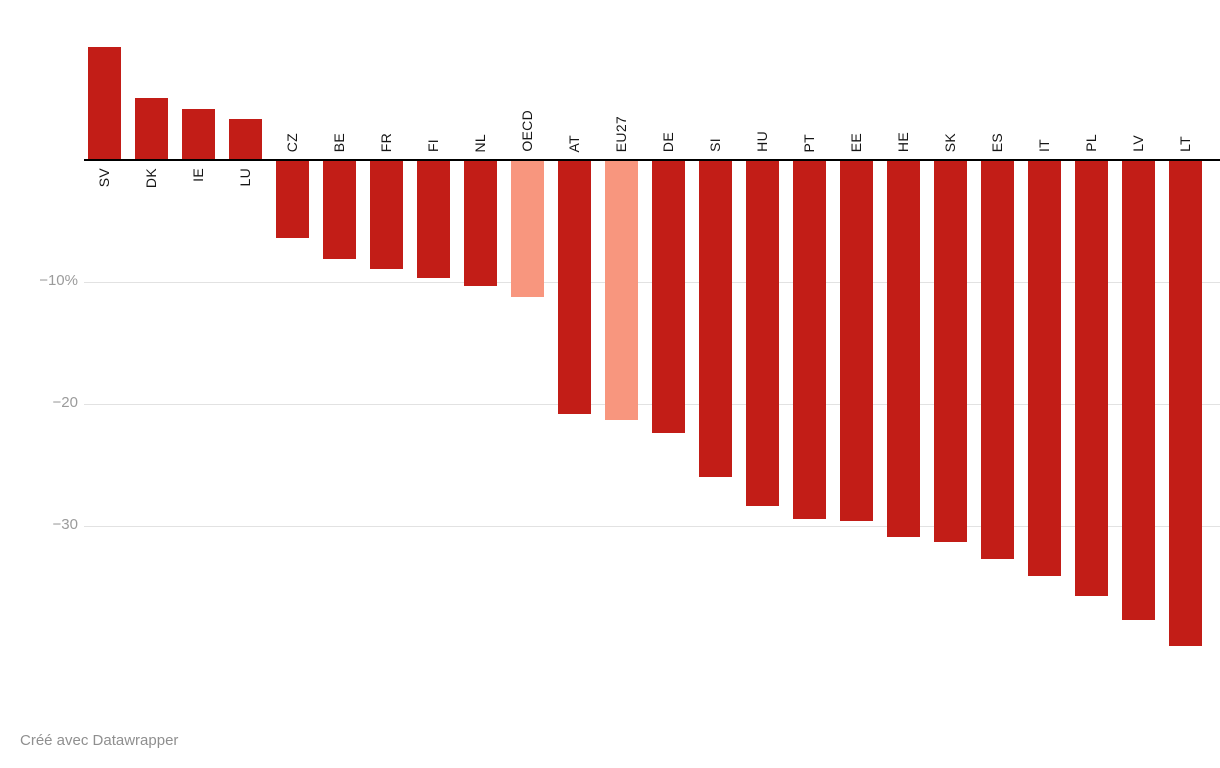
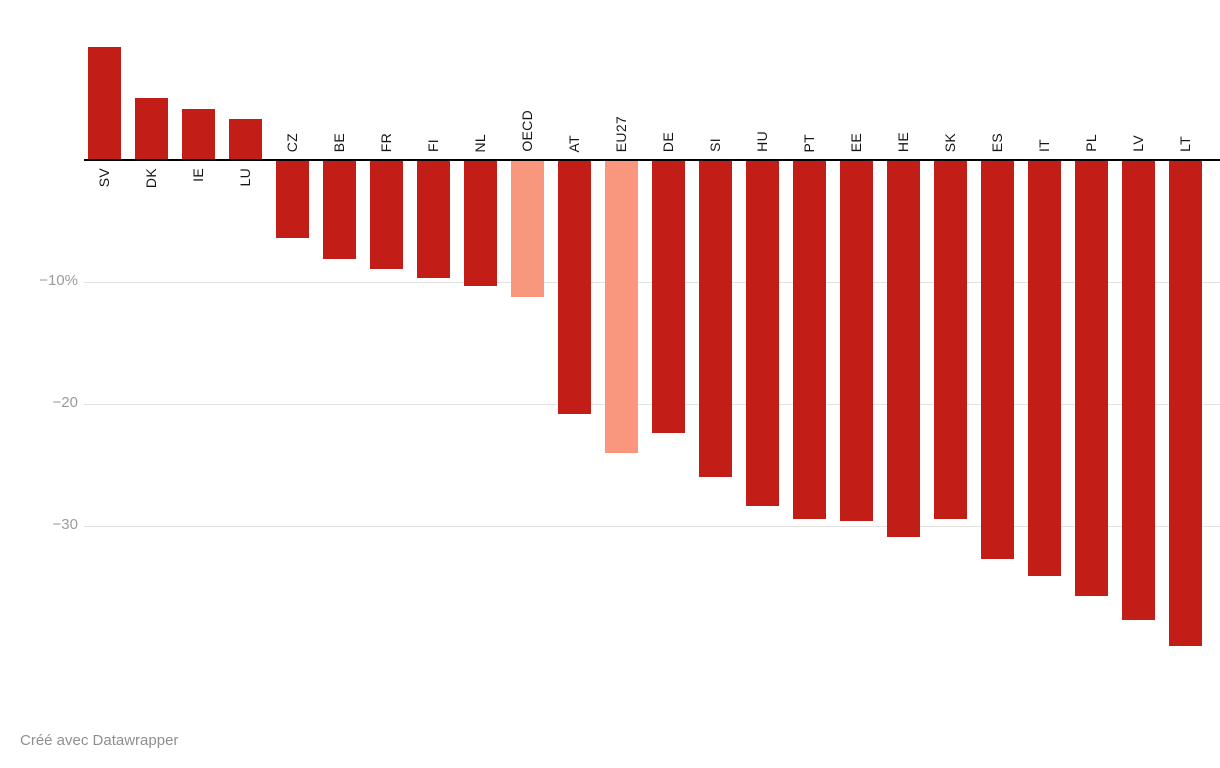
EU27: -21.3% -> -24.0%
SK: -31.3% -> -29.4%
